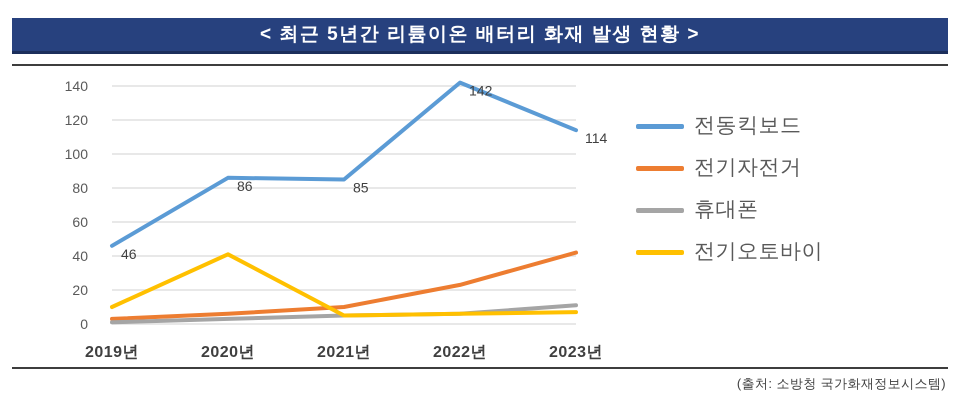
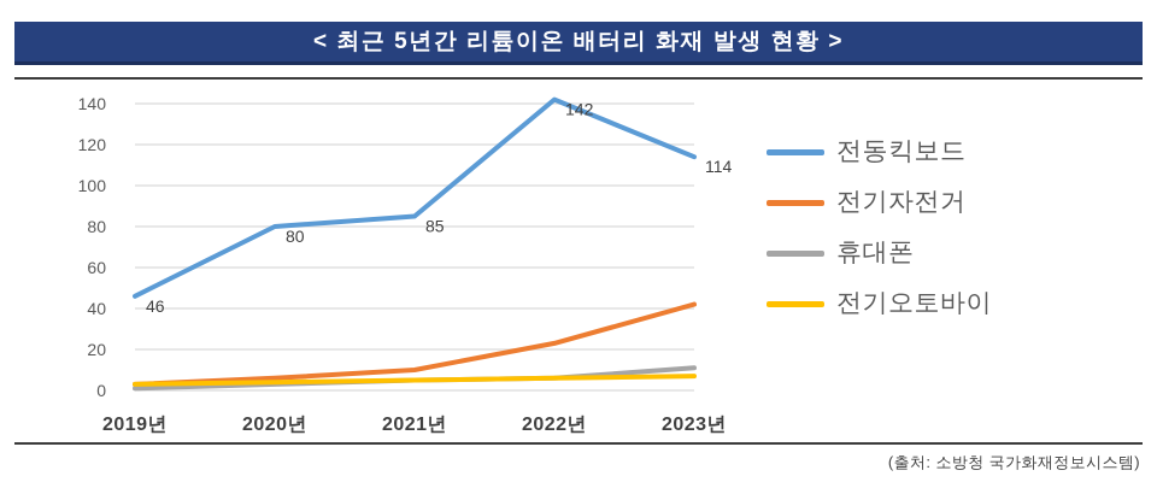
전기오토바이/2019년: 10 -> 3
전동킥보드/2020년: 86 -> 80
전기오토바이/2020년: 41 -> 4
